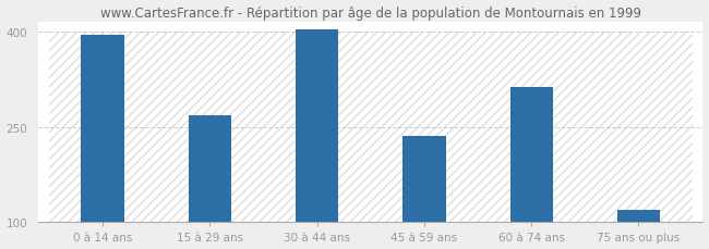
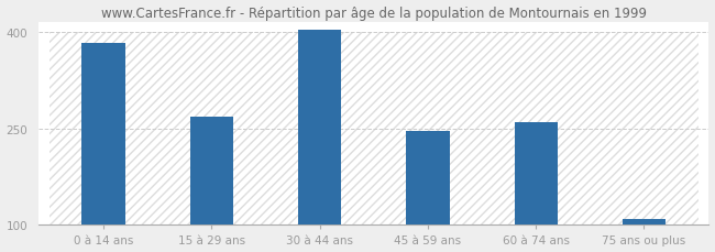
0 à 14 ans: 394 -> 382
45 à 59 ans: 236 -> 246
60 à 74 ans: 312 -> 260
75 ans ou plus: 120 -> 110
